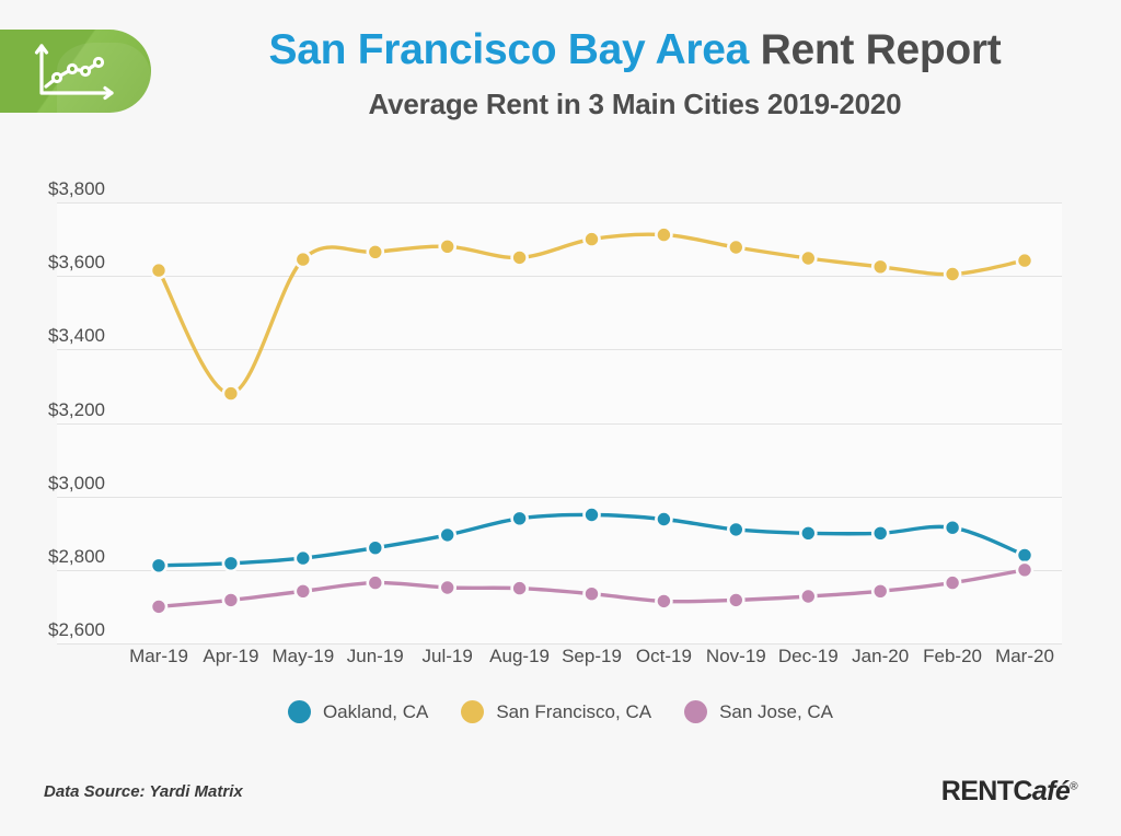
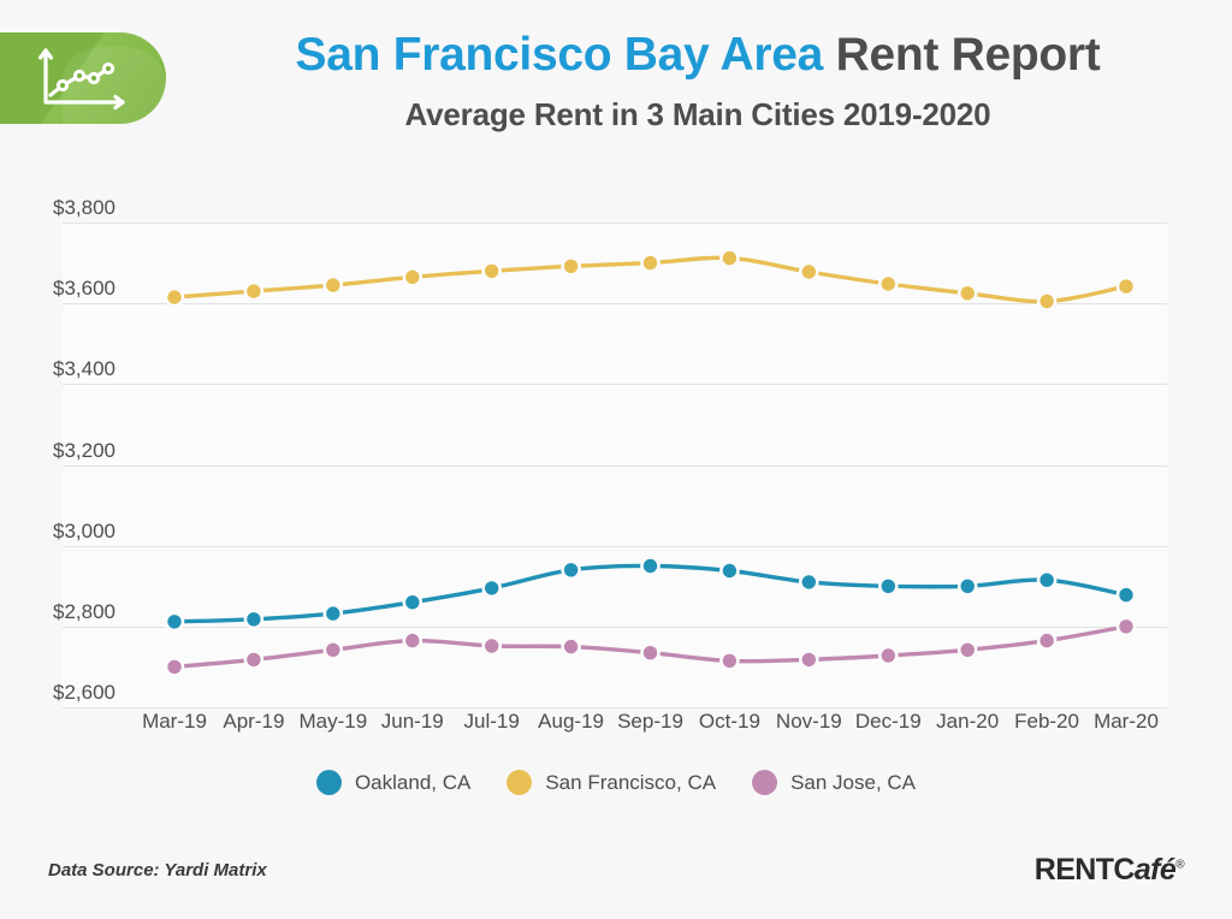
San Francisco, CA/Apr-19: $3280 -> $3630
San Francisco, CA/Aug-19: $3650 -> $3690
Oakland, CA/Mar-20: $2840 -> $2880
